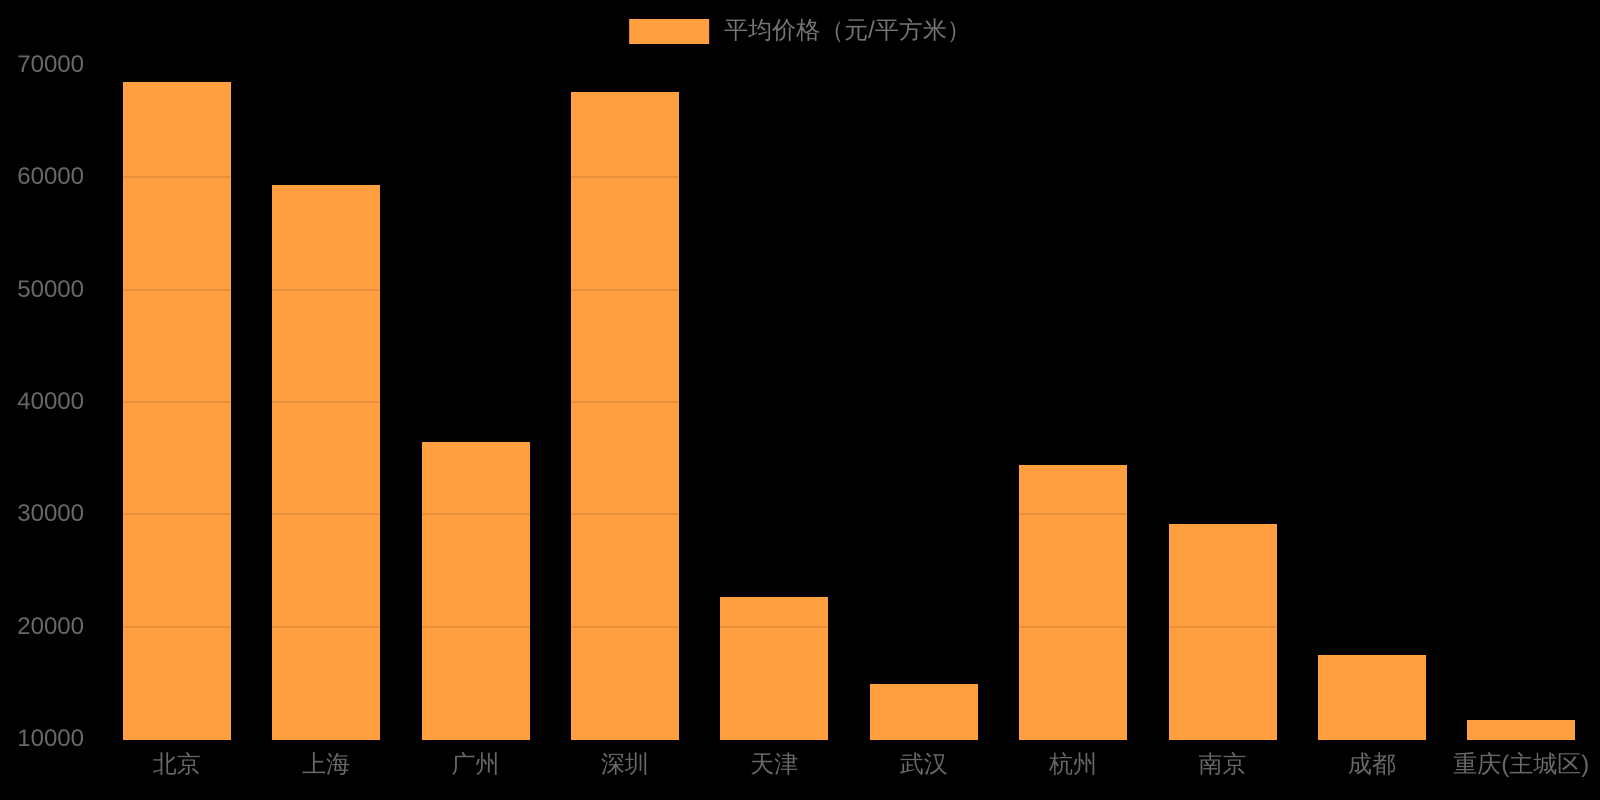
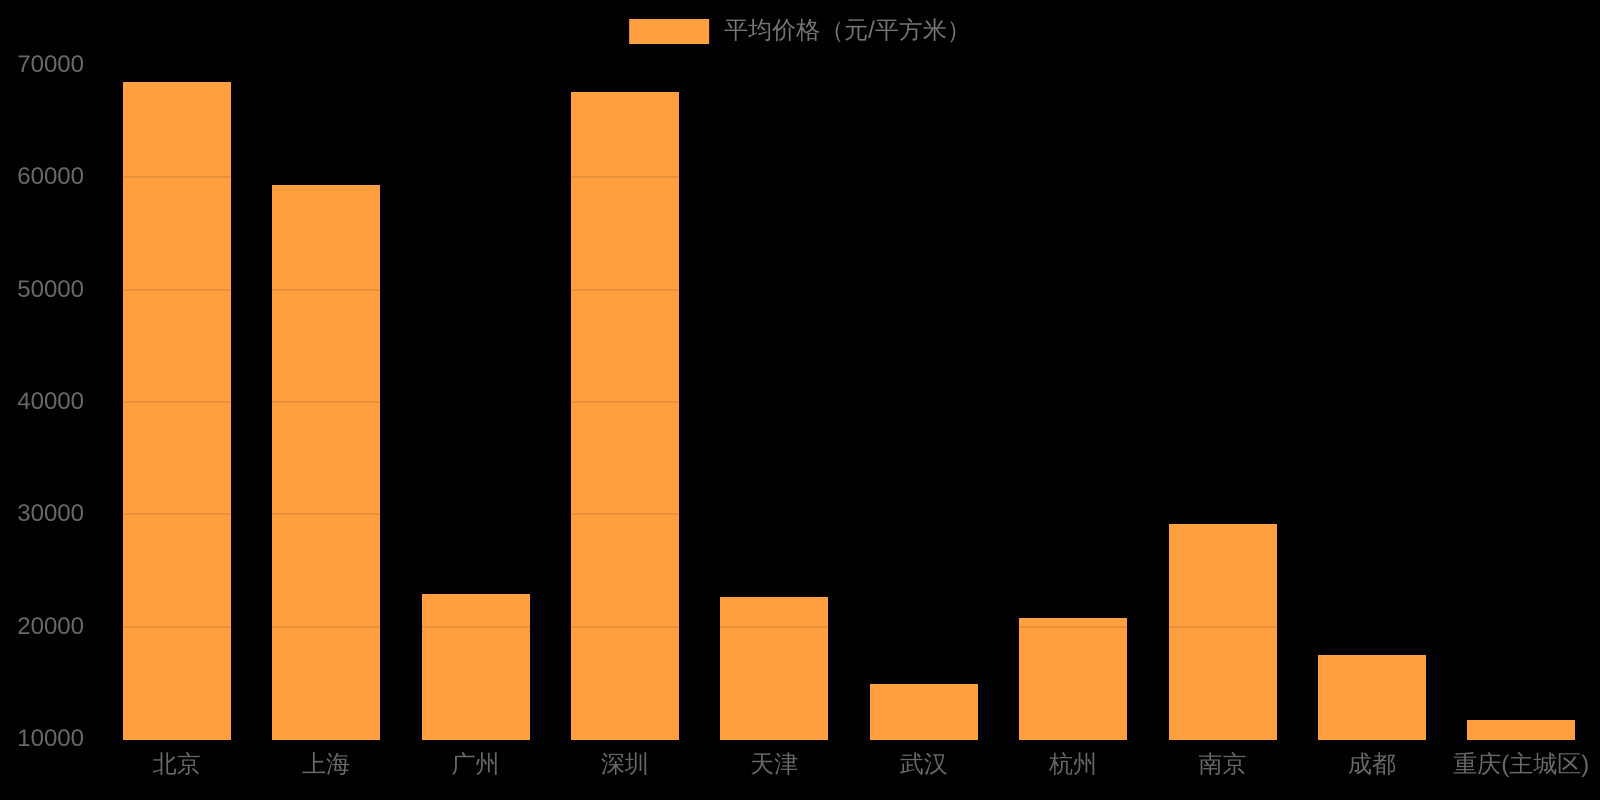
广州: 36400 -> 22900
杭州: 34400 -> 20800
